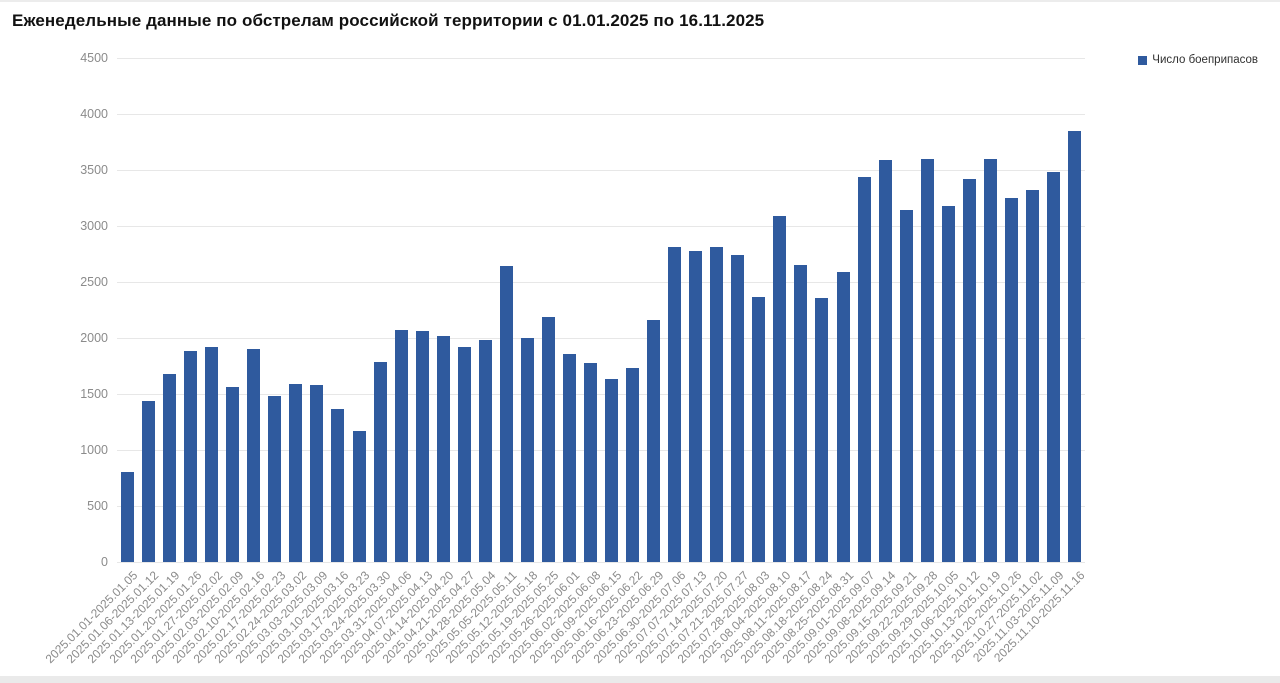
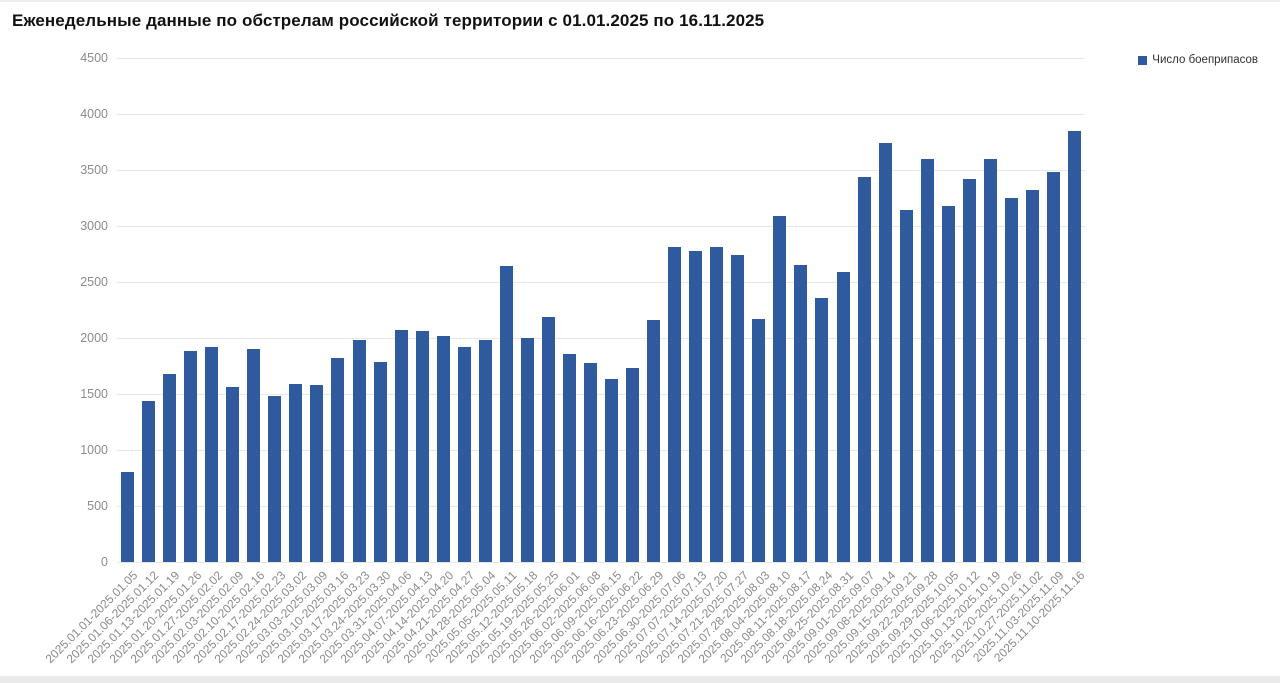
2025.03.10-2025.03.16: 1370 -> 1820
2025.03.17-2025.03.23: 1170 -> 1980
2025.07.28-2025.08.03: 2370 -> 2170
2025.09.08-2025.09.14: 3590 -> 3740
